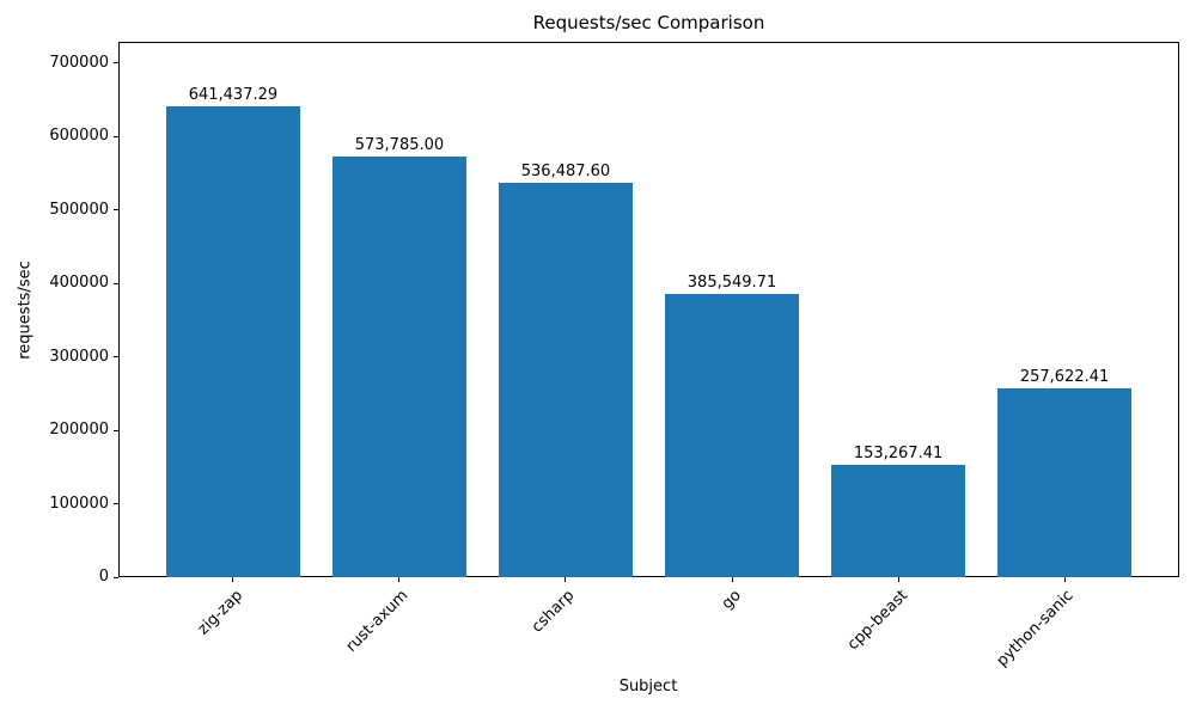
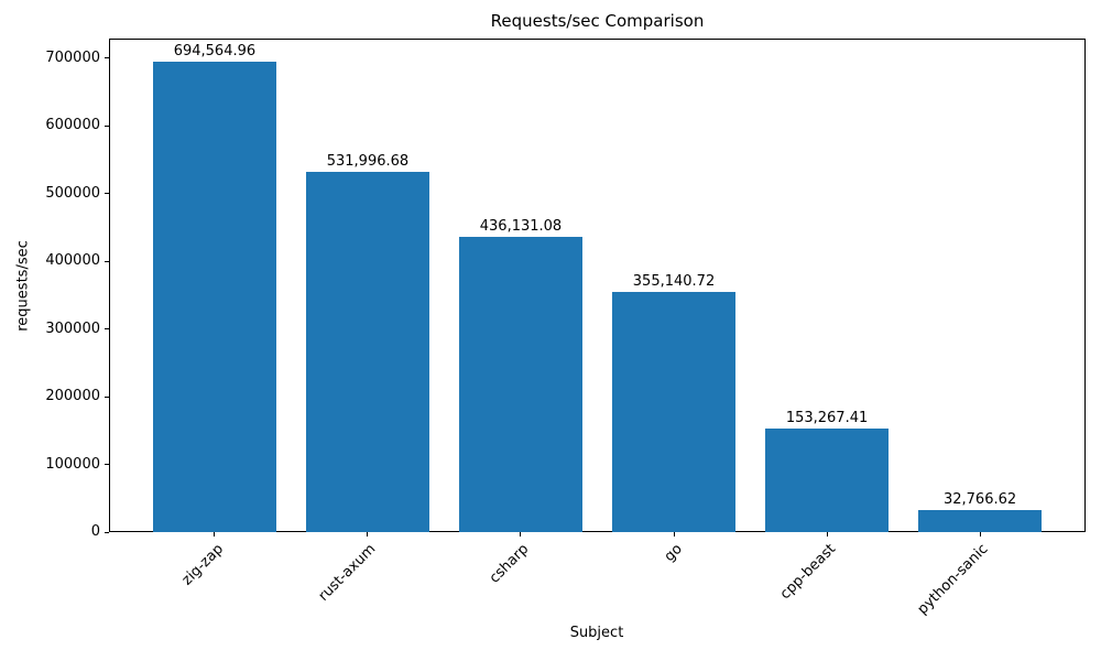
zig-zap: 641,437.29 -> 694,564.96
rust-axum: 573,785.00 -> 531,996.68
csharp: 536,487.60 -> 436,131.08
go: 385,549.71 -> 355,140.72
python-sanic: 257,622.41 -> 32,766.62
